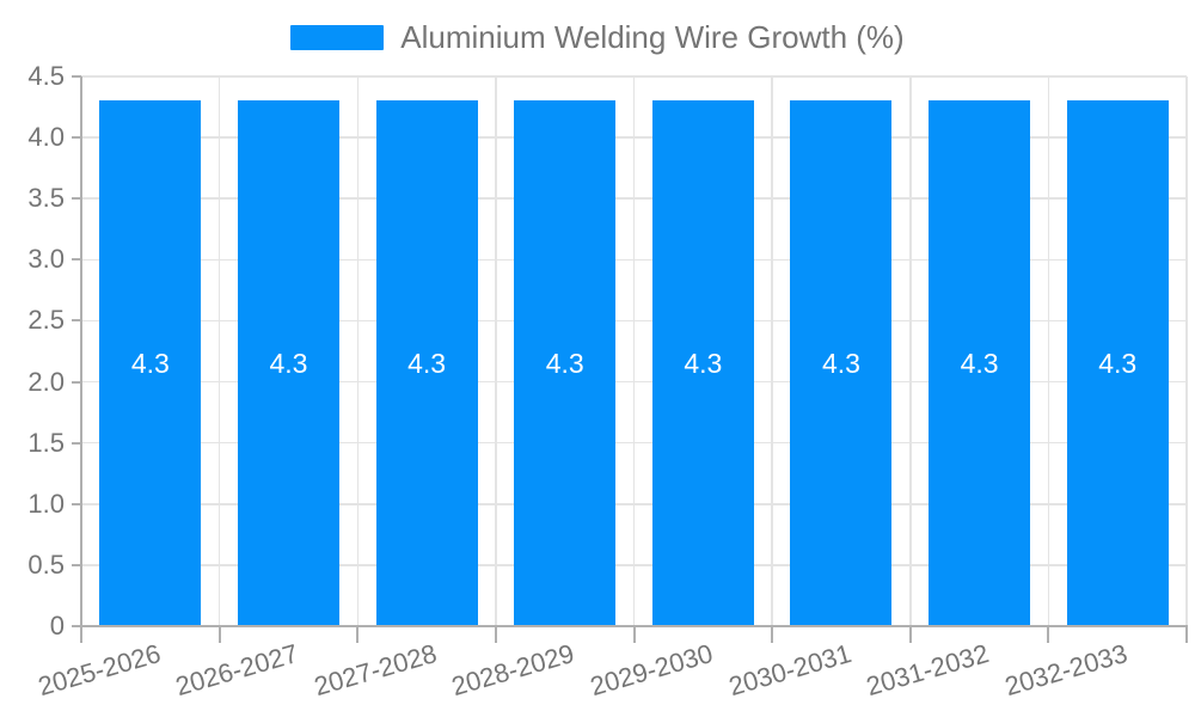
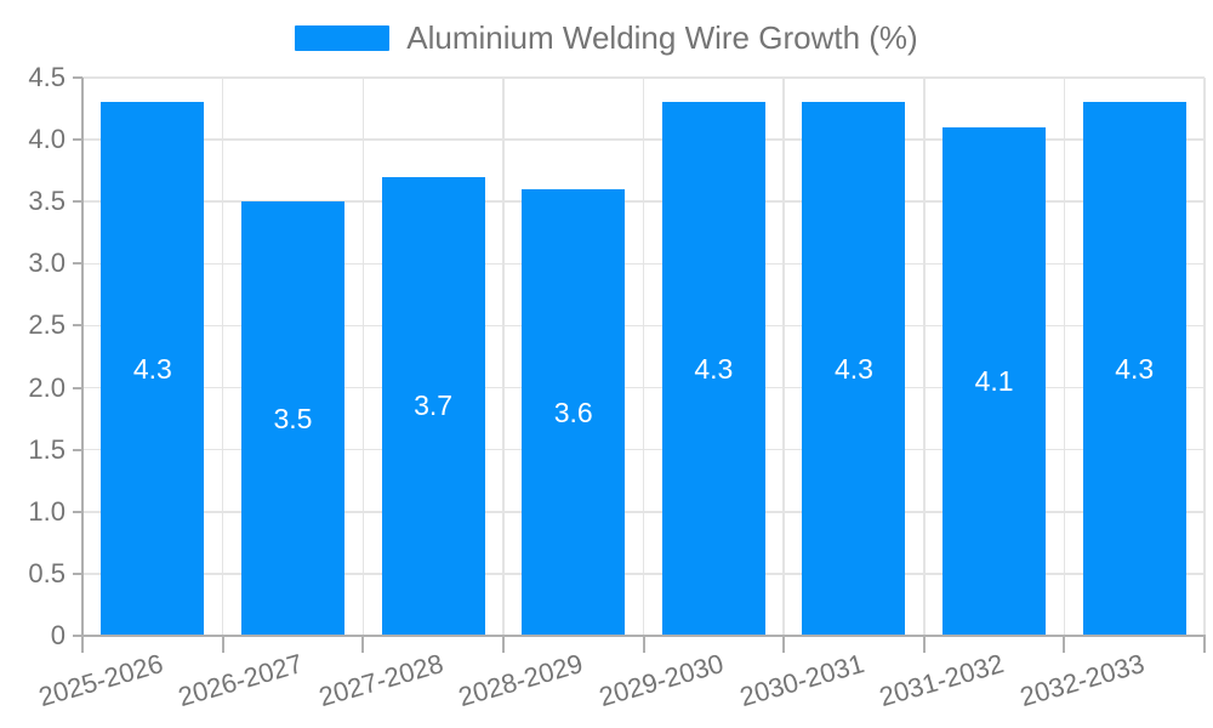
2026-2027: 4.3 -> 3.5
2027-2028: 4.3 -> 3.7
2028-2029: 4.3 -> 3.6
2031-2032: 4.3 -> 4.1
